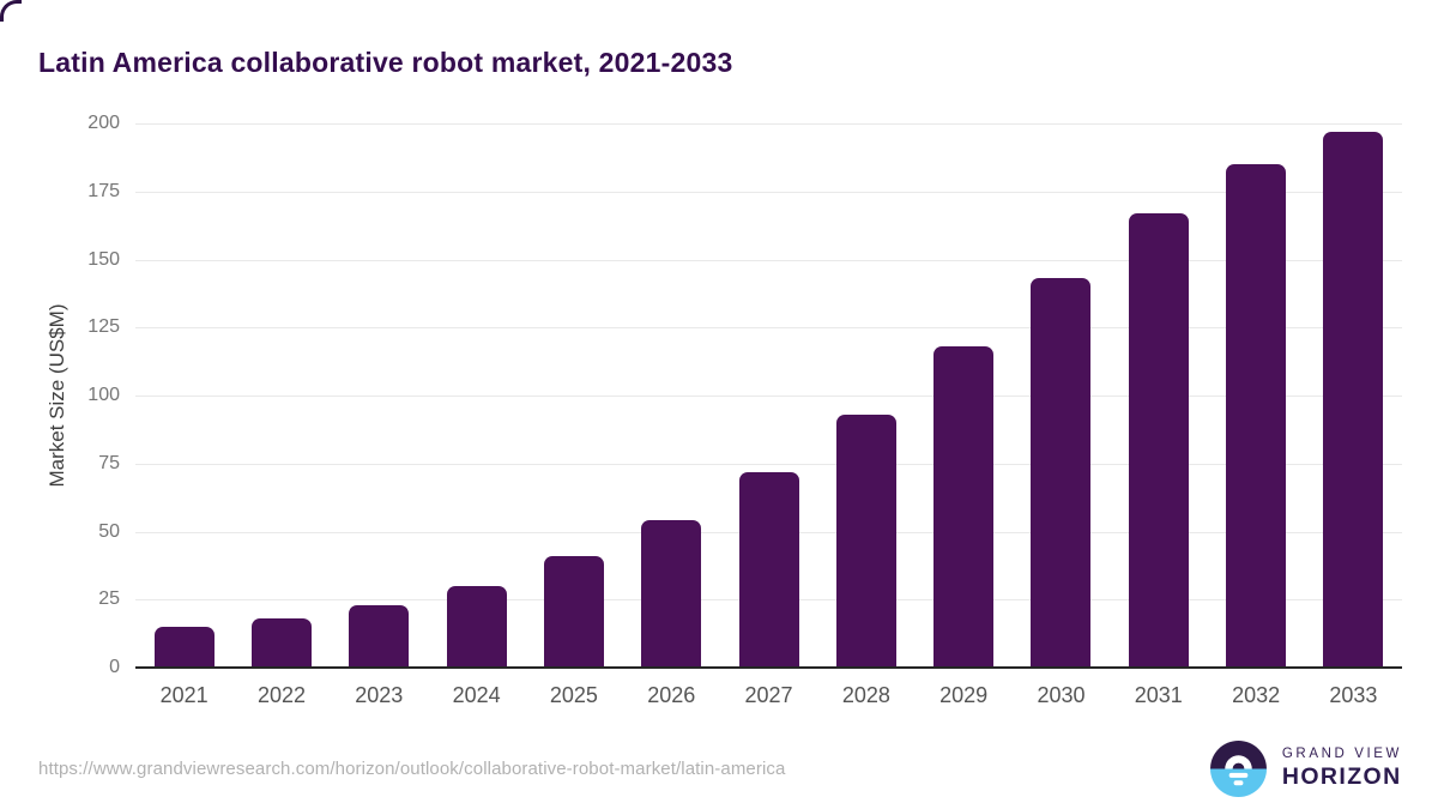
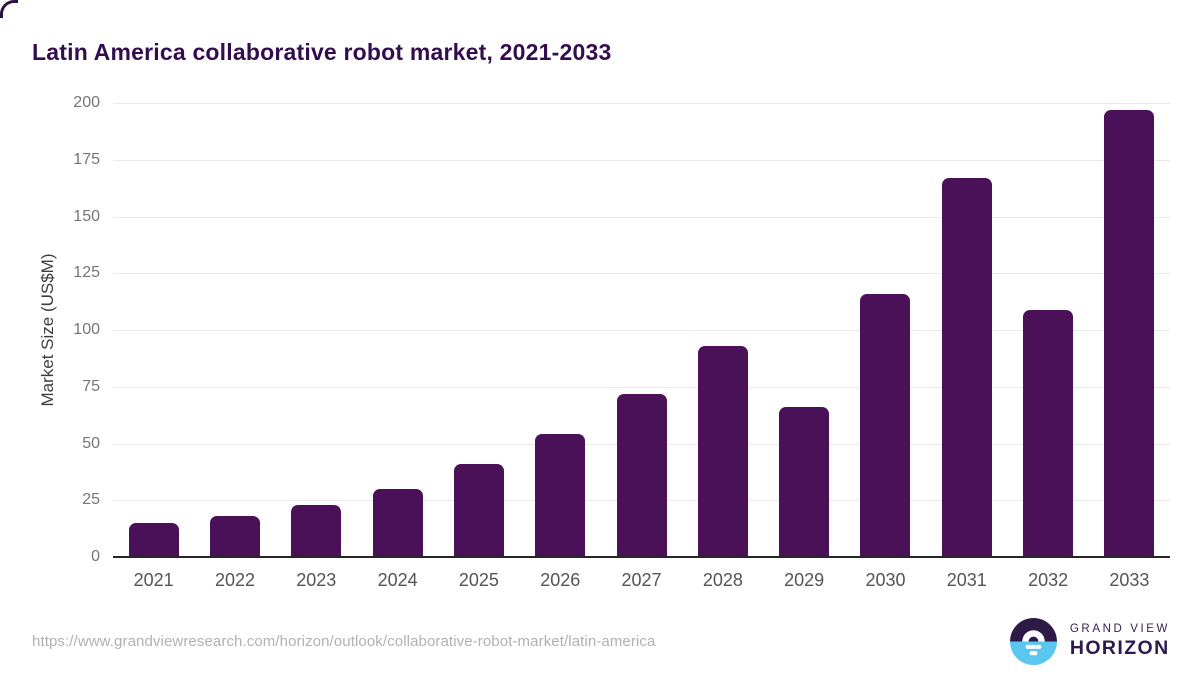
2029: 118 -> 66
2030: 143 -> 116
2032: 185 -> 109
